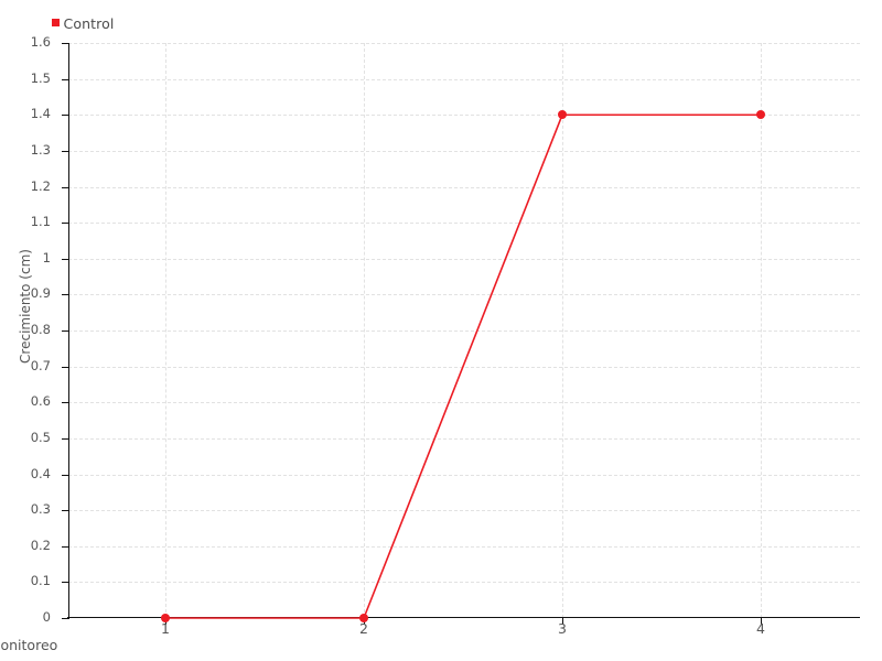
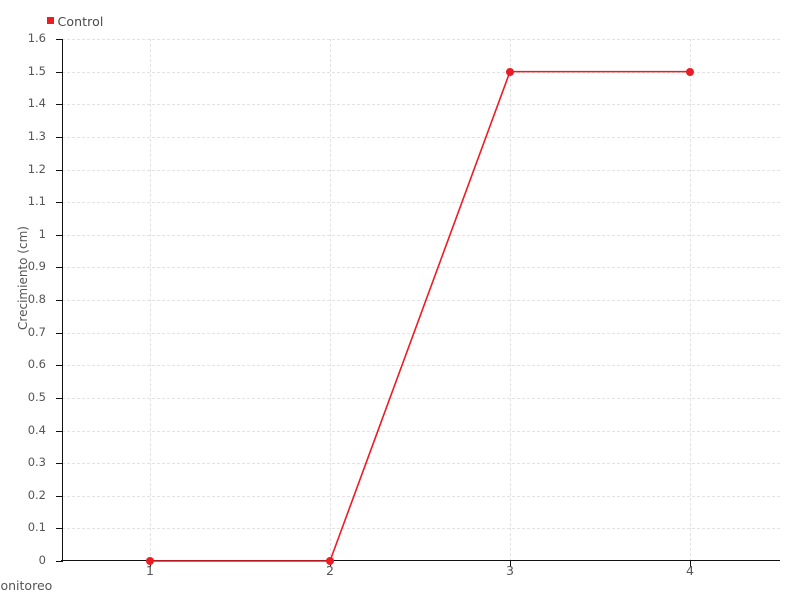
3: 1.4 -> 1.5
4: 1.4 -> 1.5
